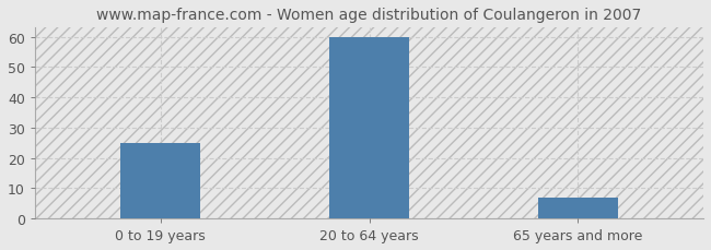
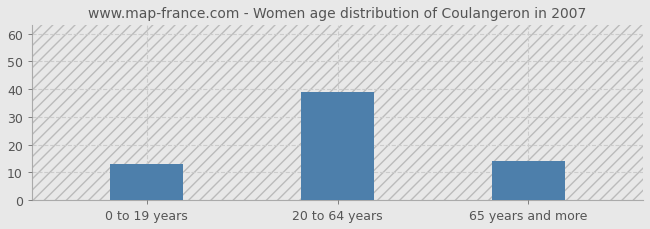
0 to 19 years: 25 -> 13
20 to 64 years: 60 -> 39
65 years and more: 7 -> 14
